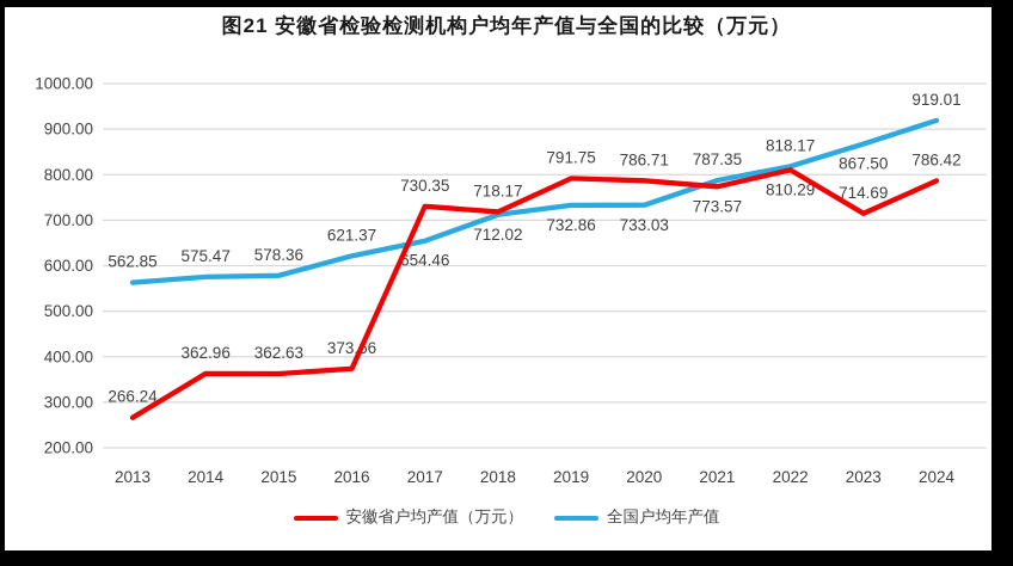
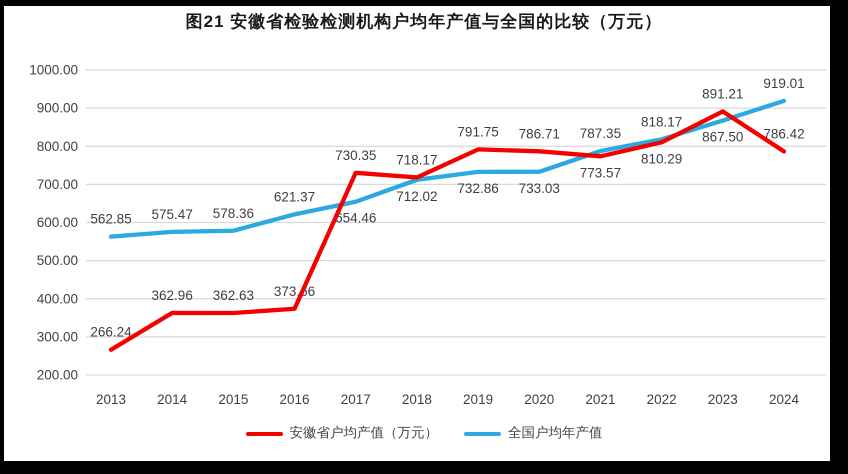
安徽省户均产值（万元）/2023: 714.69 -> 891.21
